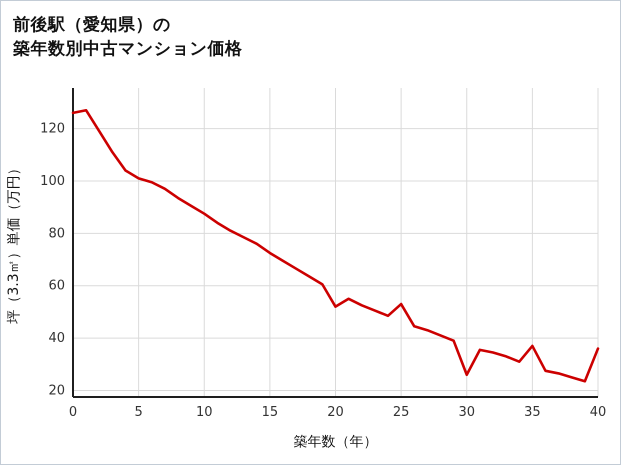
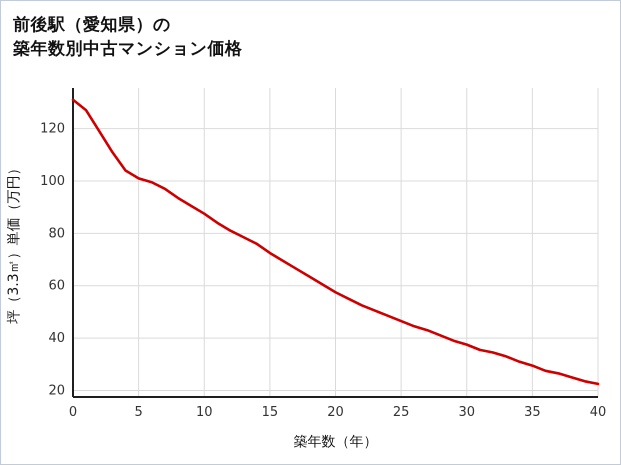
0: 126 -> 131
20: 52 -> 58
25: 53 -> 46
30: 26 -> 38
35: 37 -> 30
40: 36 -> 22
